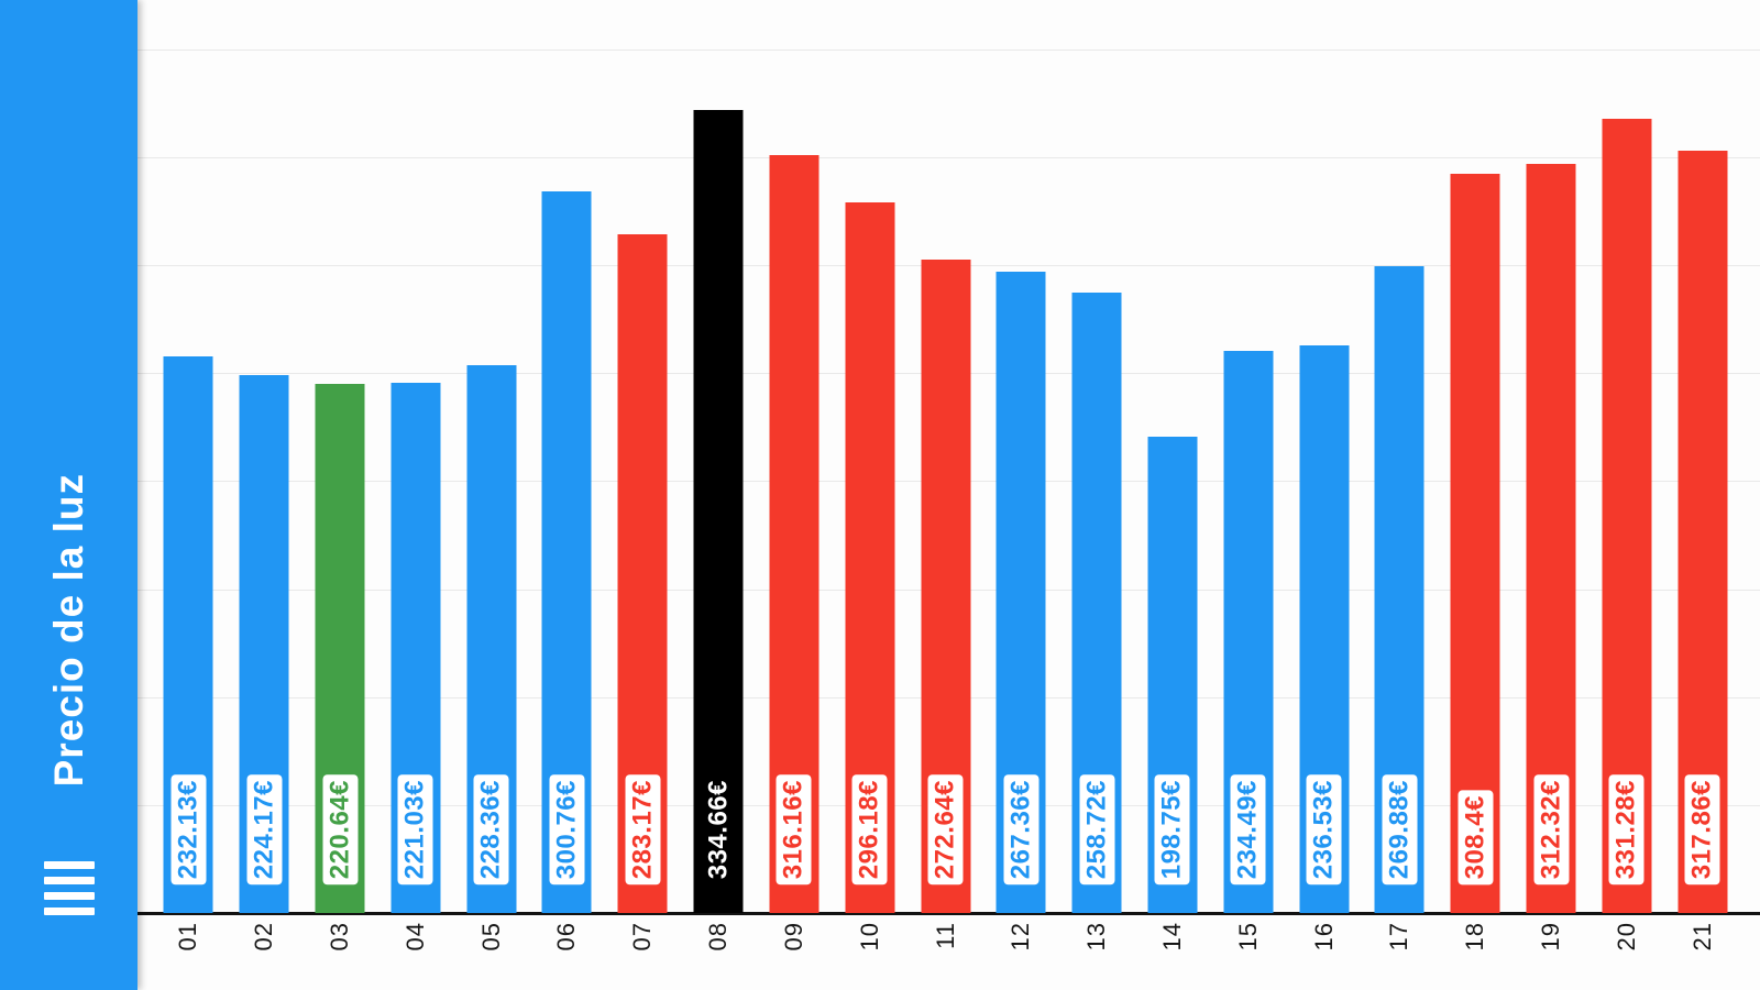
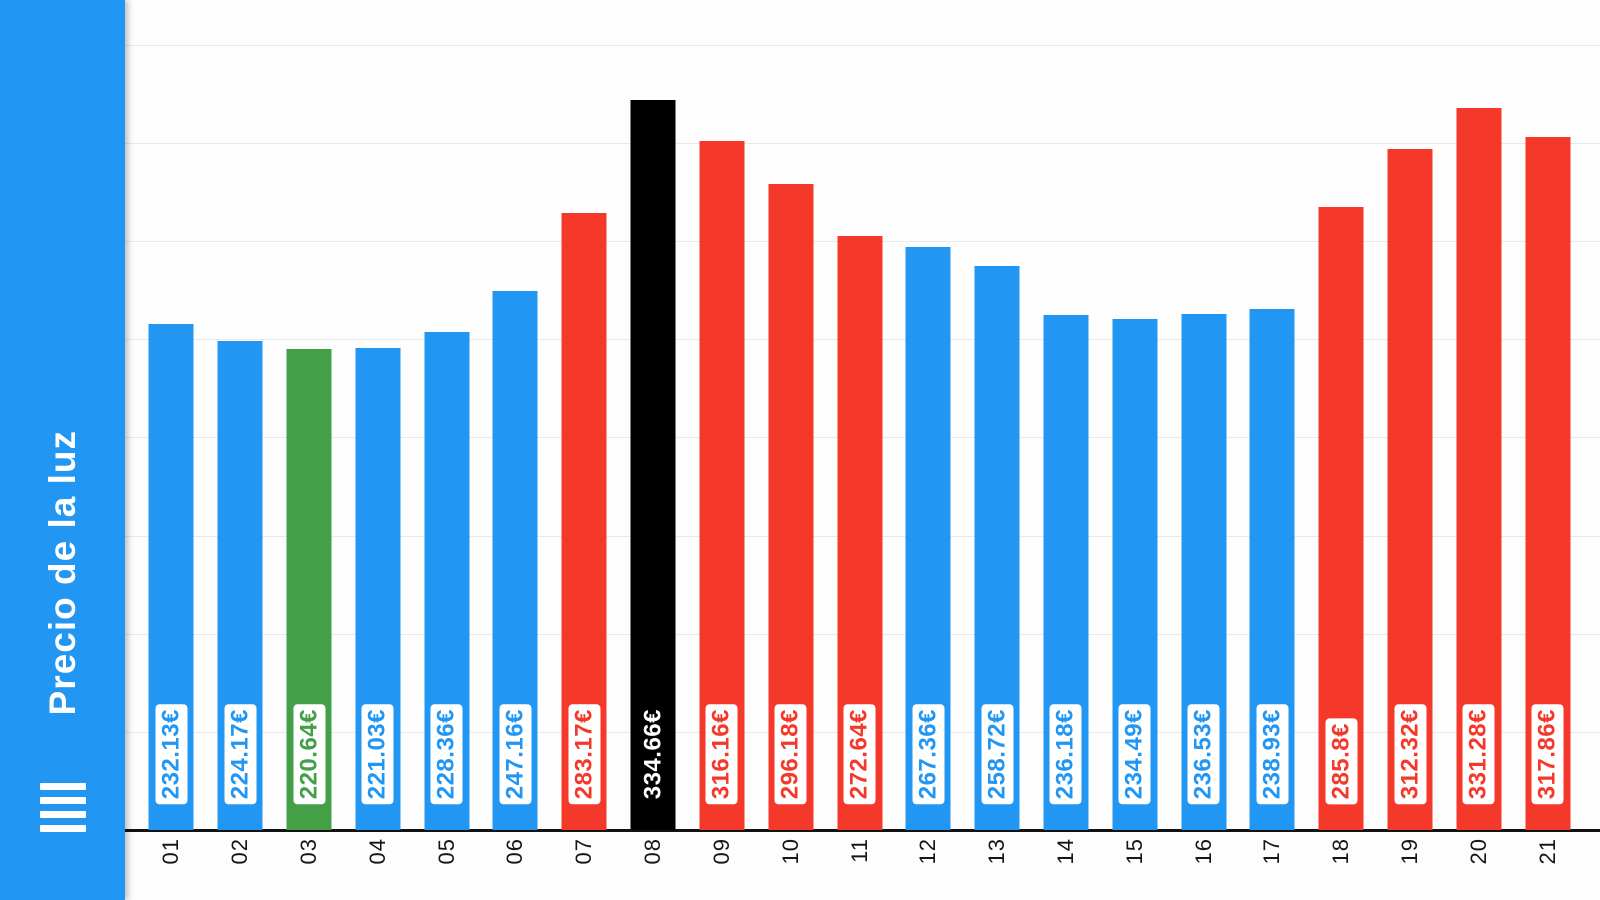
06: 300.76 -> 247.16
14: 198.75 -> 236.18
17: 269.88 -> 238.93
18: 308.4 -> 285.8
